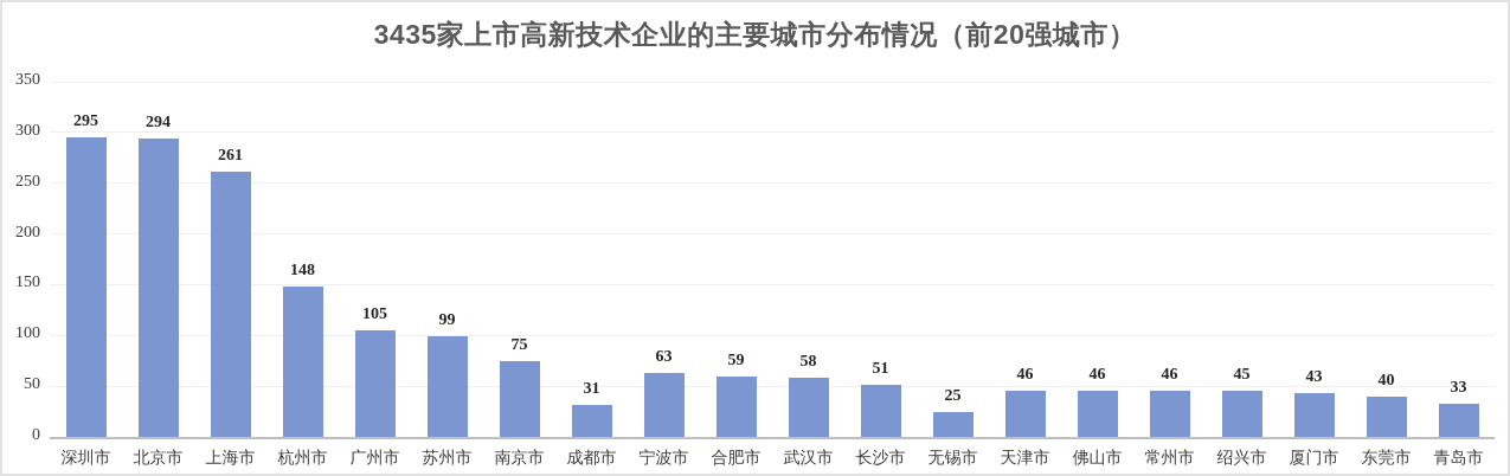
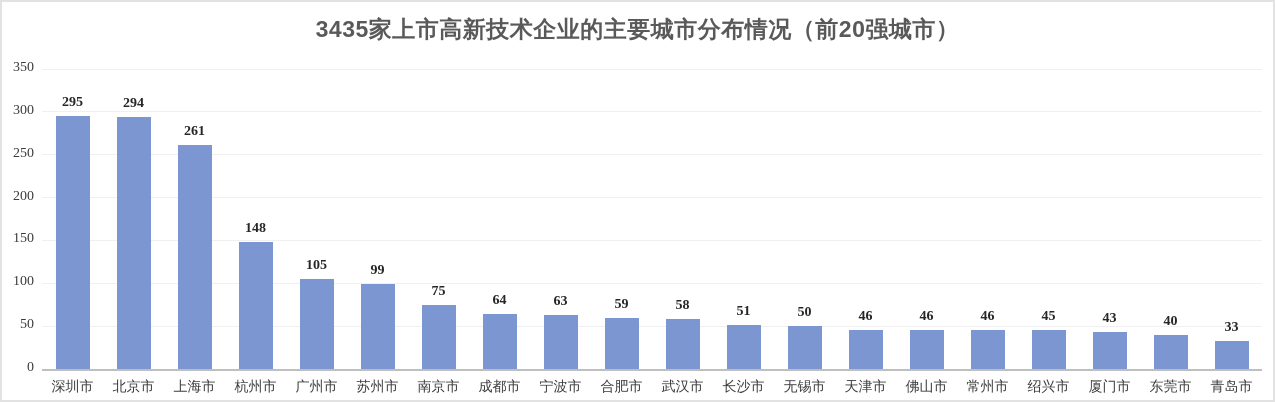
成都市: 31 -> 64
无锡市: 25 -> 50
